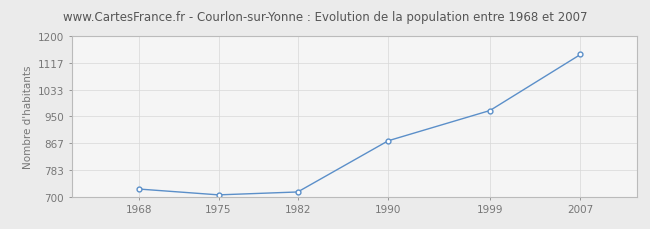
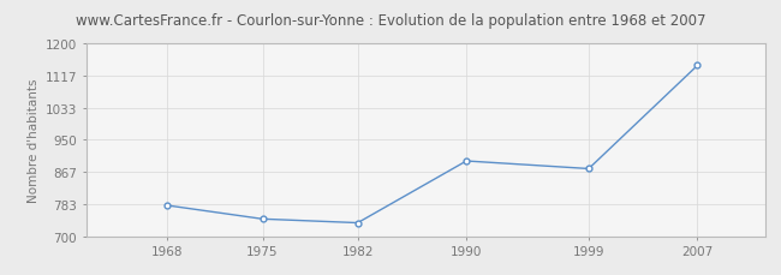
1968: 724 -> 780
1975: 706 -> 745
1982: 715 -> 735
1990: 874 -> 895
1999: 968 -> 875
